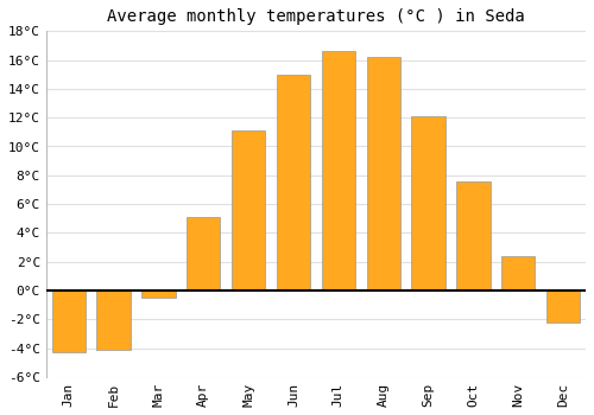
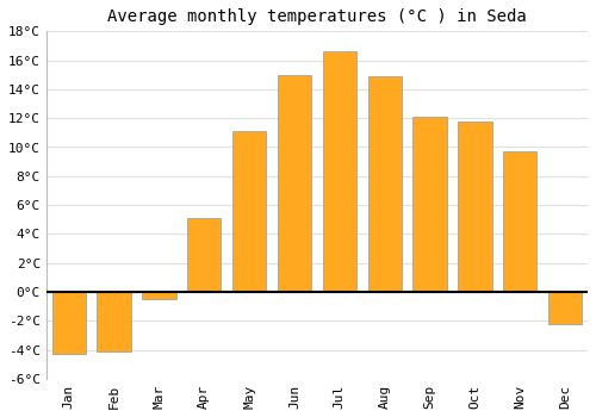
Aug: 16.2°C -> 14.9°C
Oct: 7.6°C -> 11.8°C
Nov: 2.4°C -> 9.7°C
